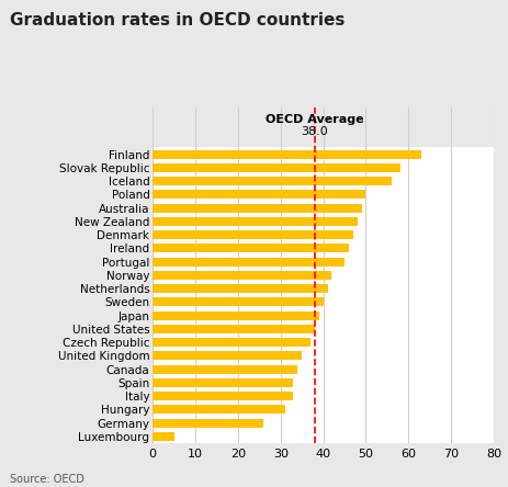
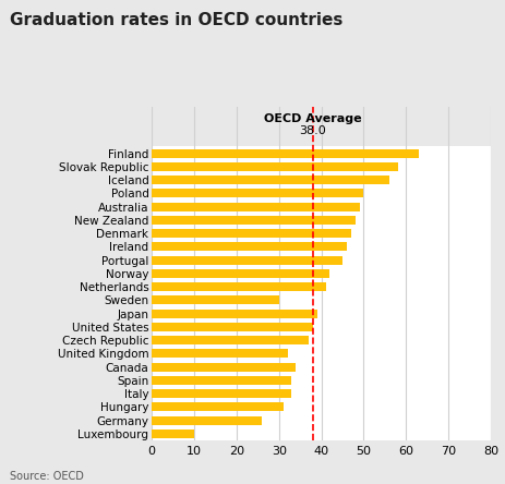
Sweden: 40 -> 30
United Kingdom: 35 -> 32
Luxembourg: 5 -> 10
